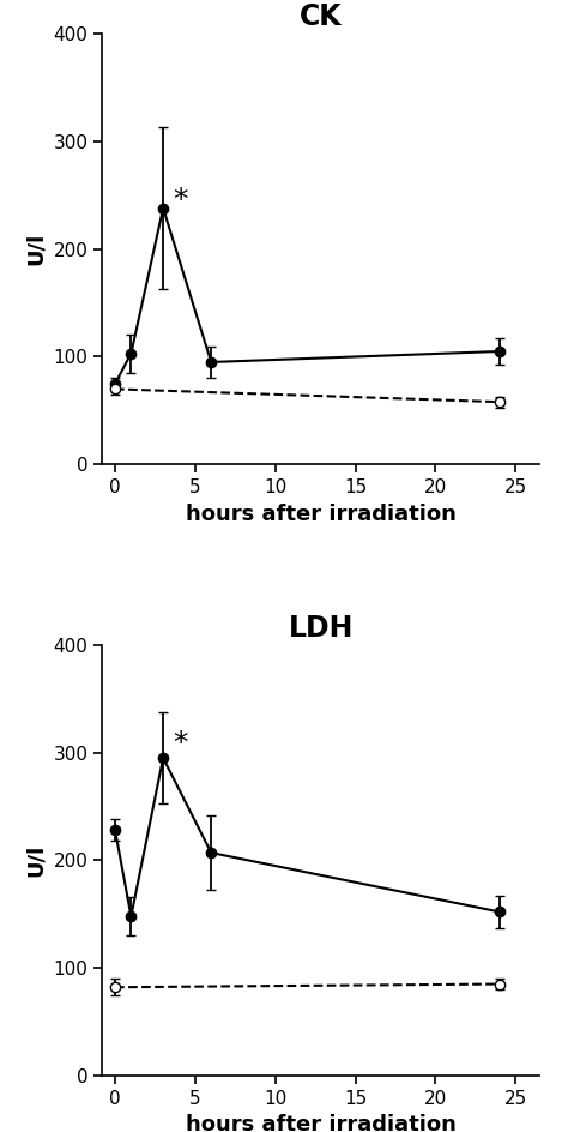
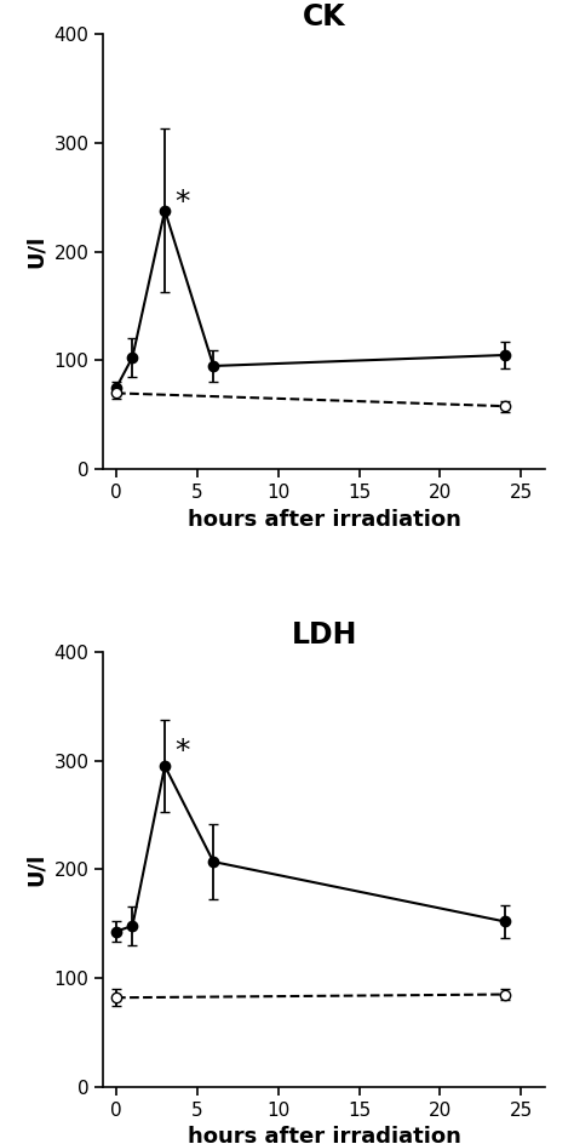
LDH/0: 228 -> 143
